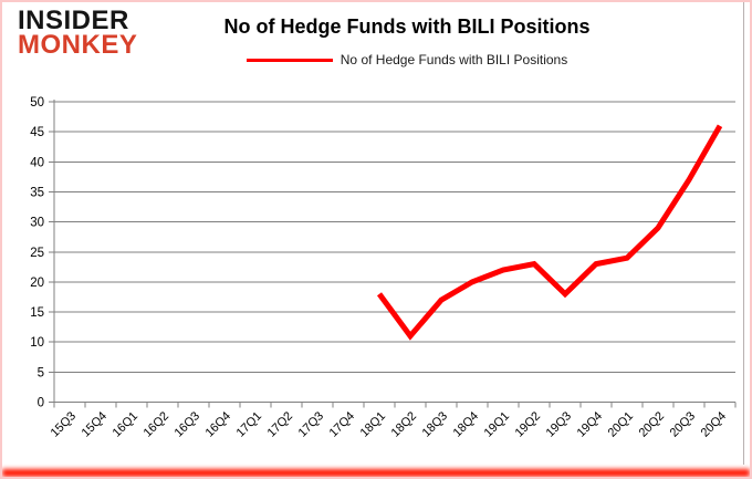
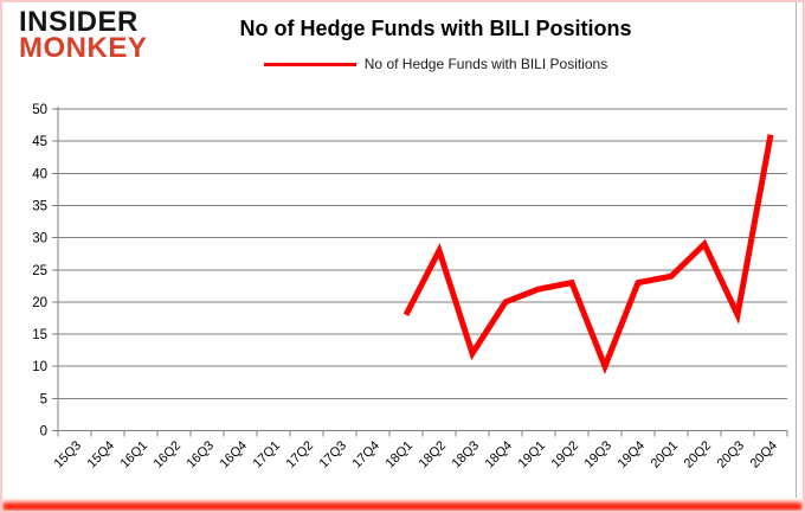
18Q2: 11 -> 28
18Q3: 17 -> 12
19Q3: 18 -> 10
20Q3: 37 -> 18
